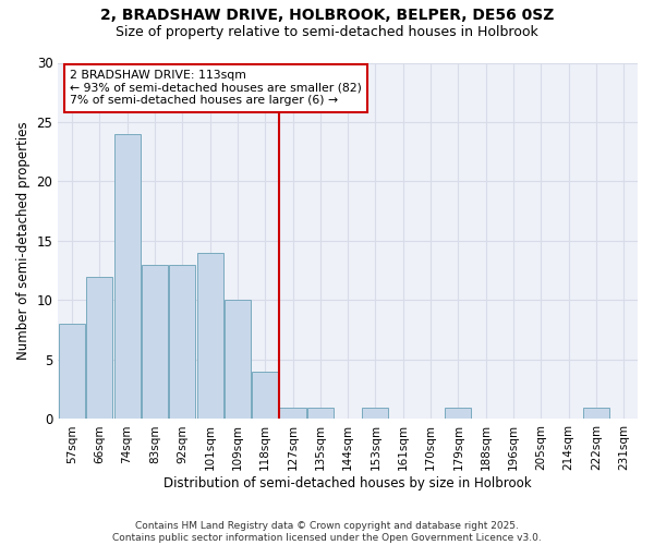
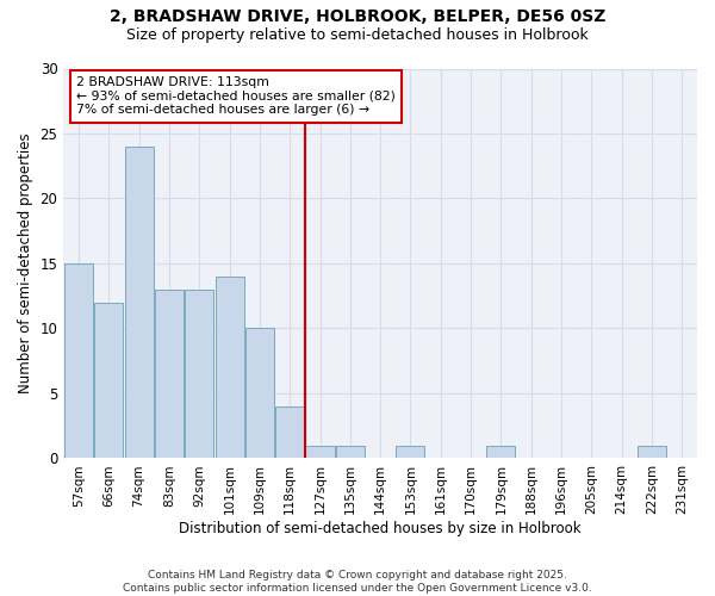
57sqm: 8 -> 15
